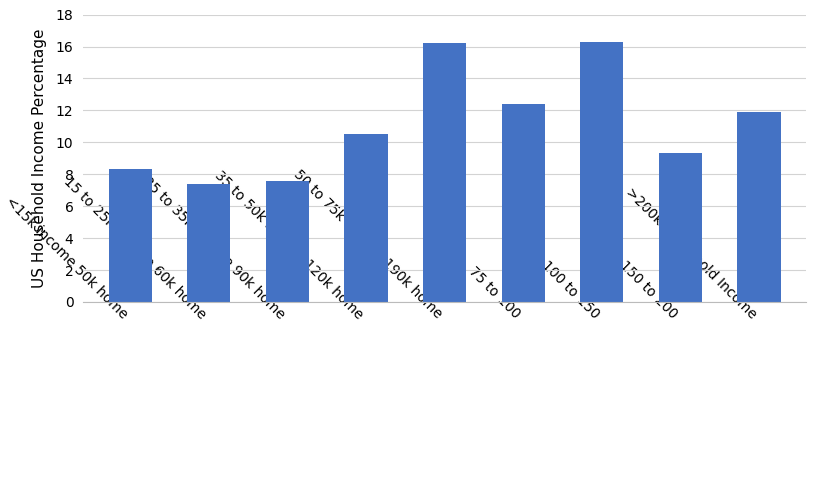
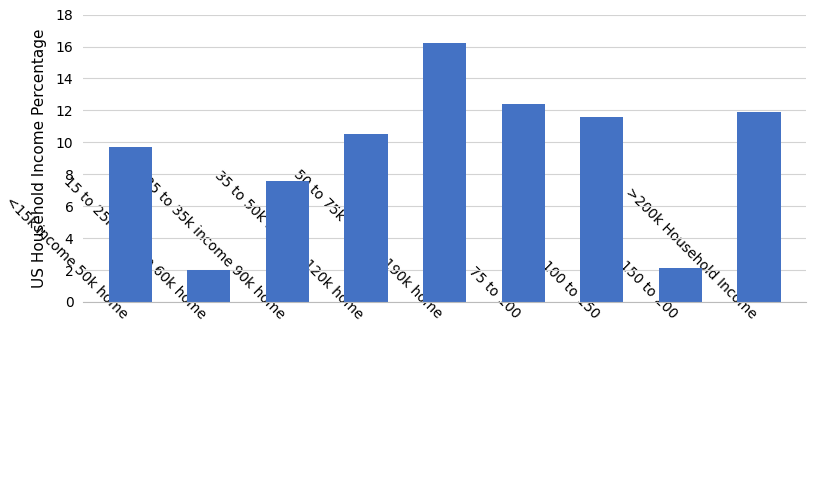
<15k income 50k home: 8.3 -> 9.7
15 to 25k income 60k home: 7.4 -> 2.0
100 to 150: 16.3 -> 11.6
150 to 200: 9.3 -> 2.1
